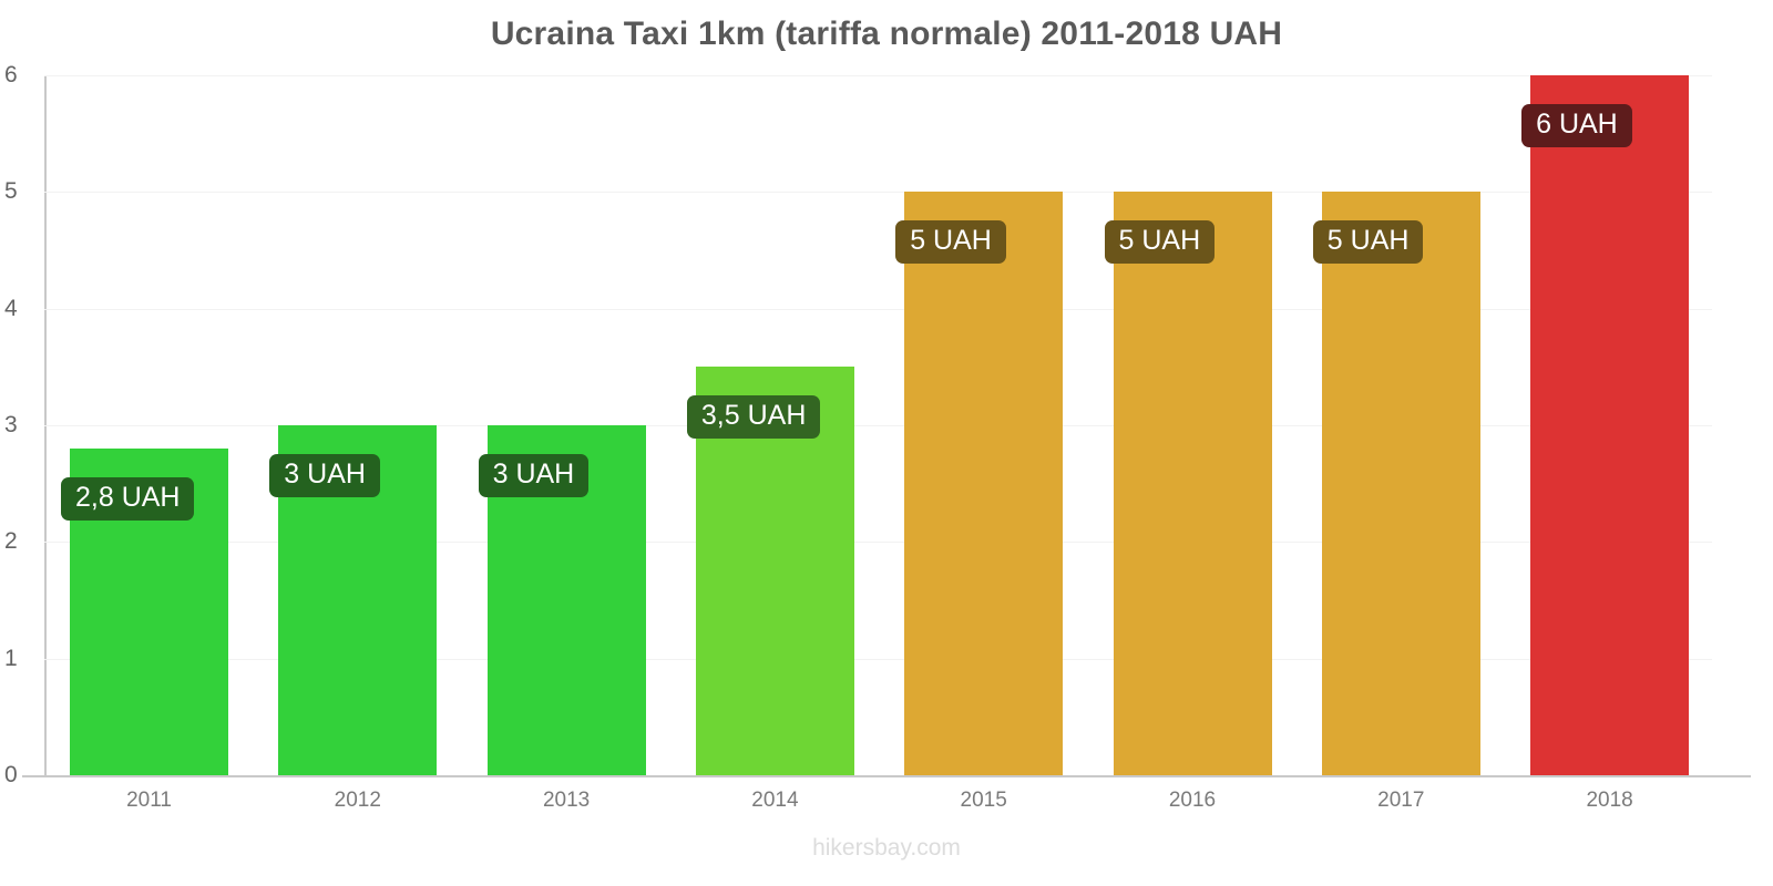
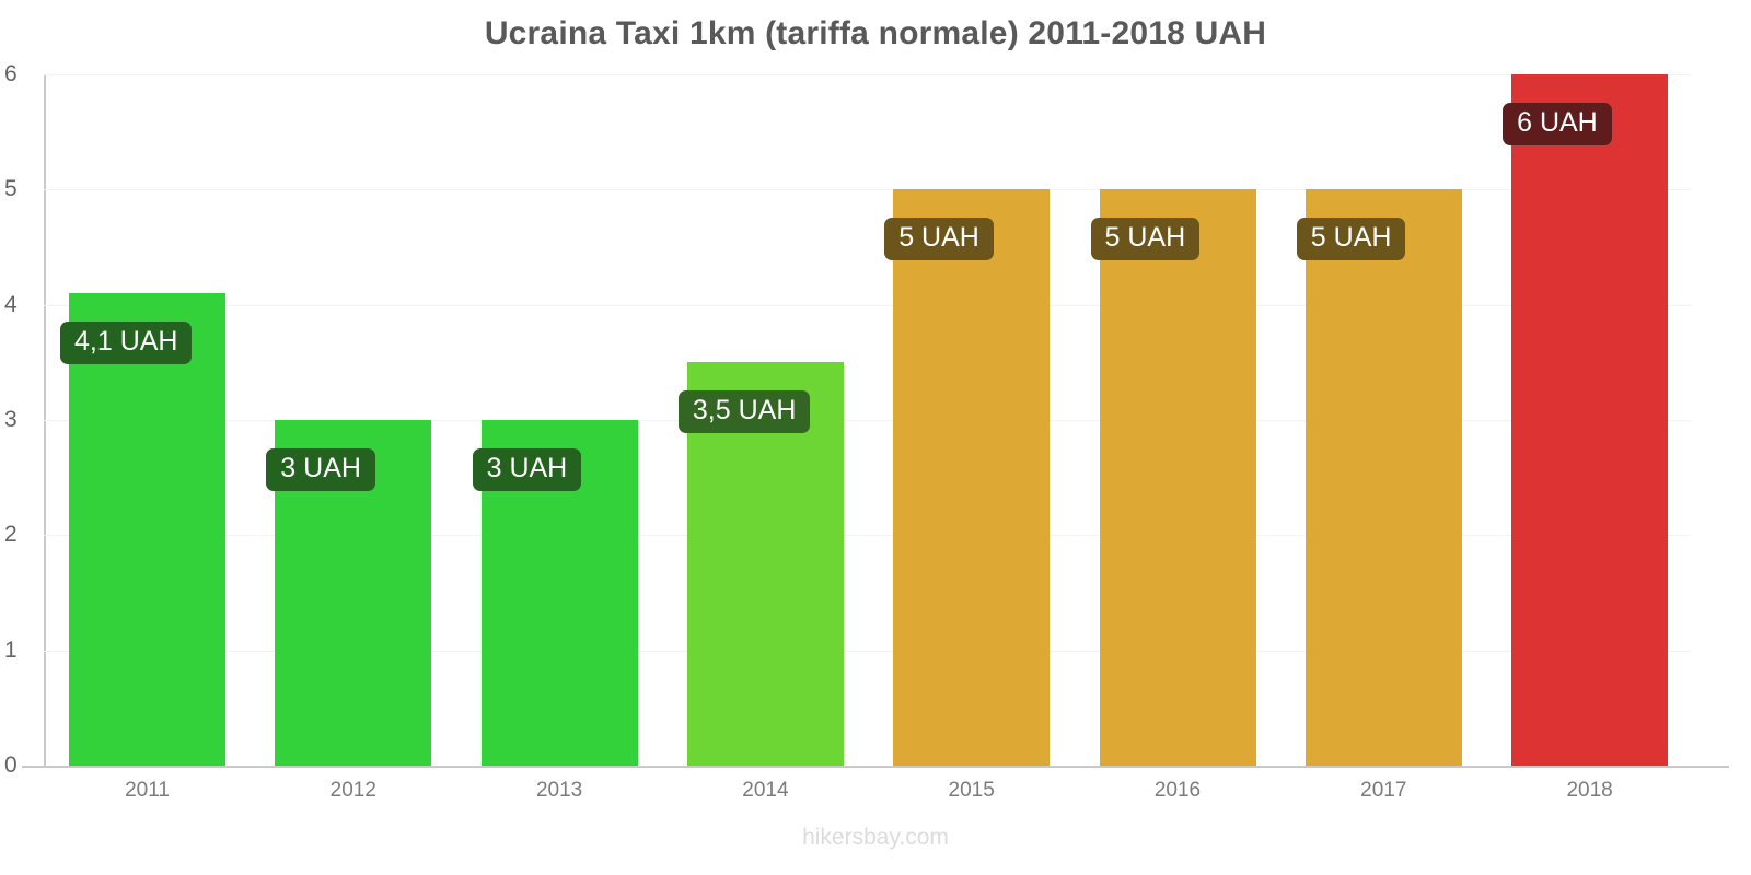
2011: 2,8 -> 4,1
